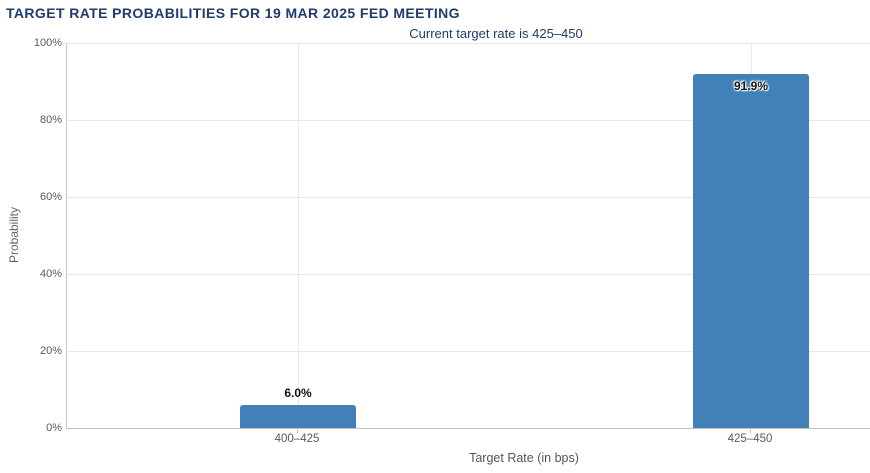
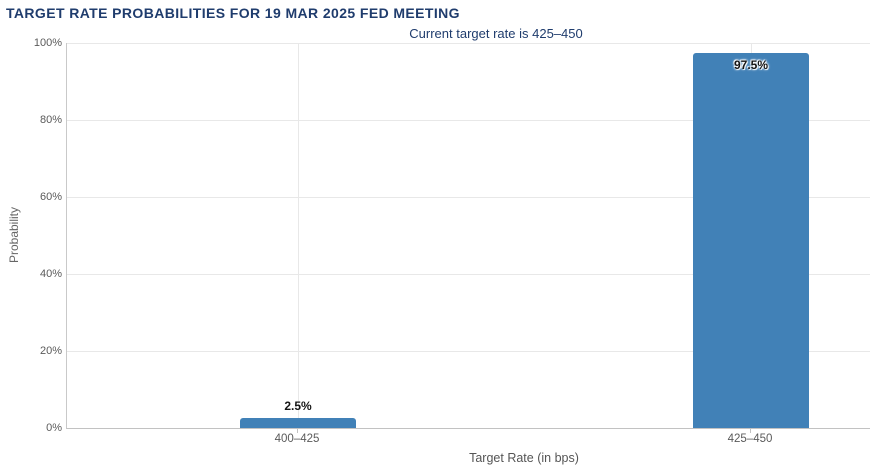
400–425: 6.0% -> 2.5%
425–450: 91.9% -> 97.5%
